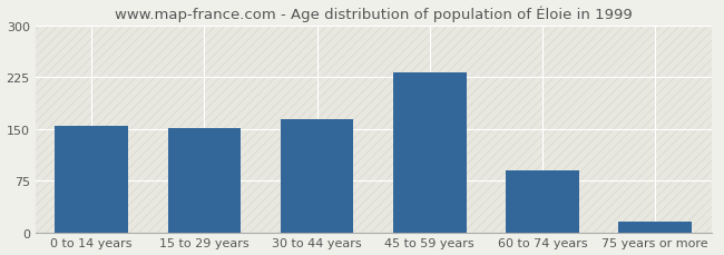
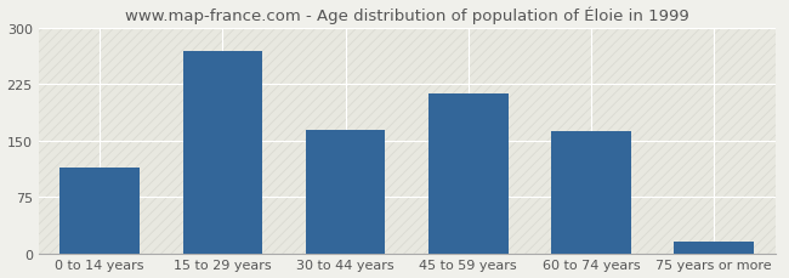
0 to 14 years: 155 -> 114
15 to 29 years: 152 -> 270
45 to 59 years: 232 -> 212
60 to 74 years: 90 -> 162
